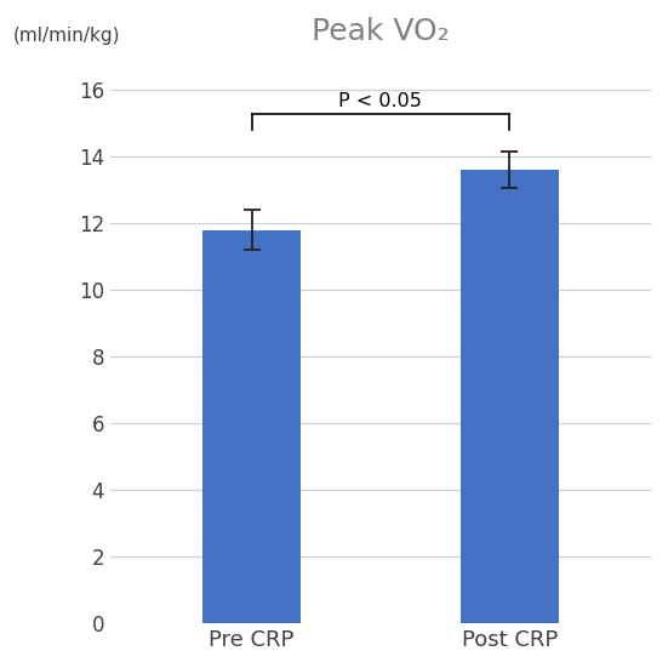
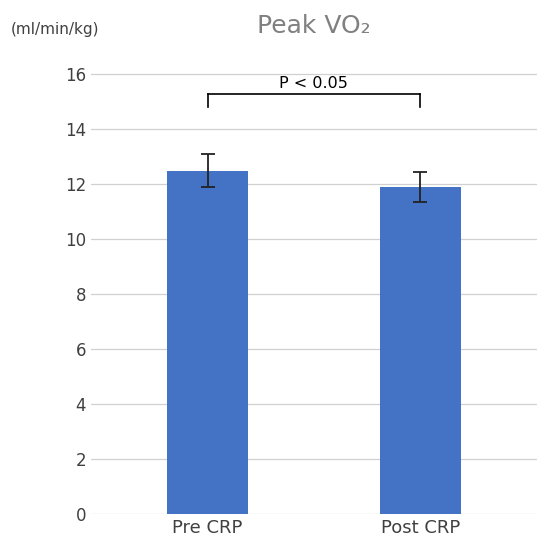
Pre CRP: 11.8 -> 12.5
Post CRP: 13.6 -> 11.9
